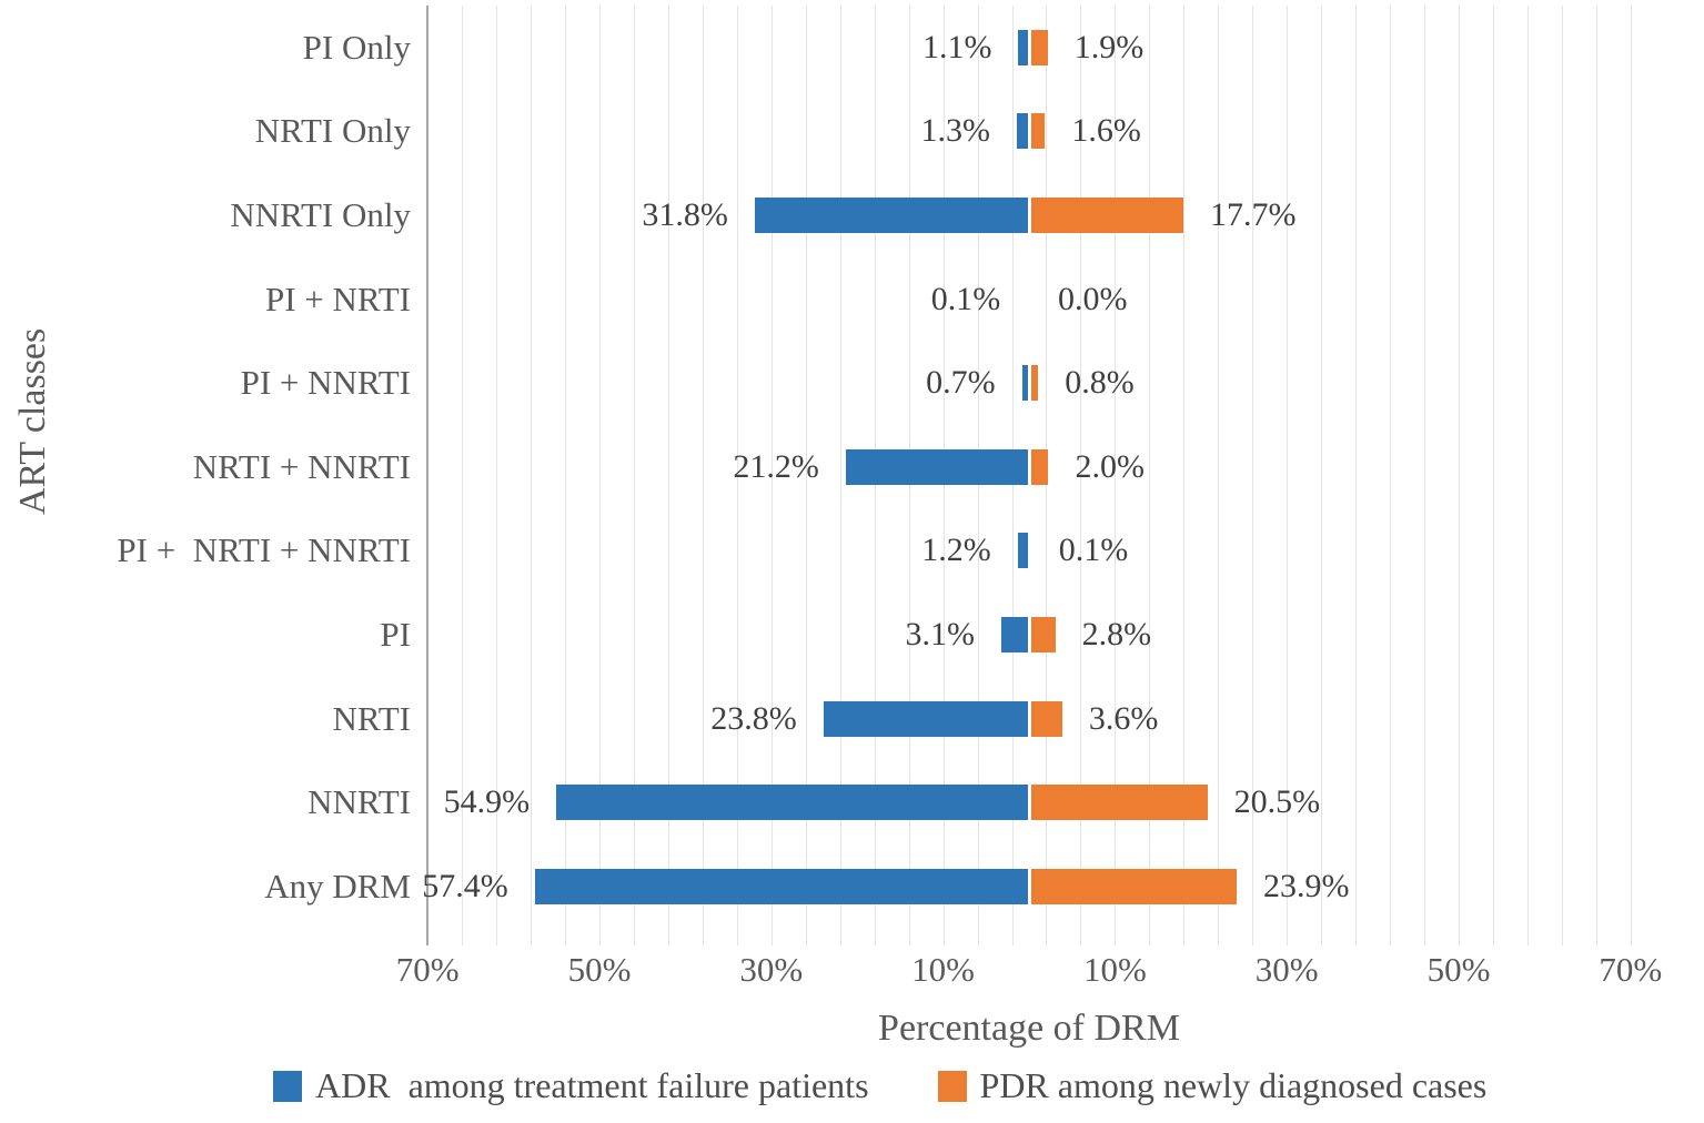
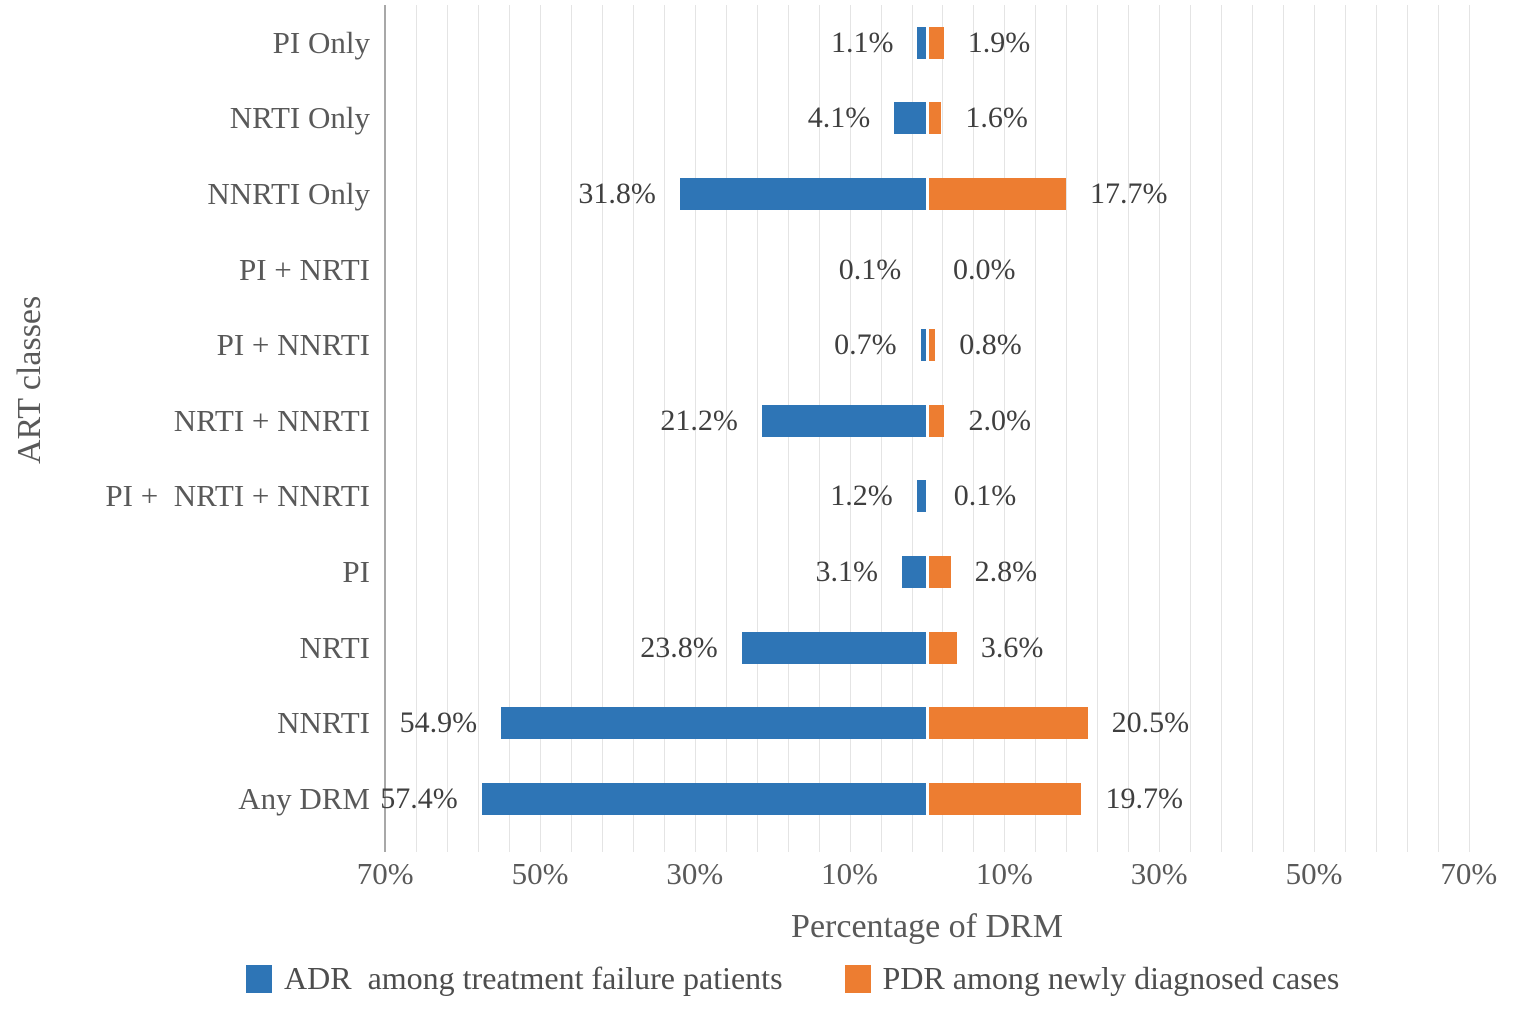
ADR among treatment failure patients/NRTI Only: 1.3% -> 4.1%
PDR among newly diagnosed cases/Any DRM: 23.9% -> 19.7%
